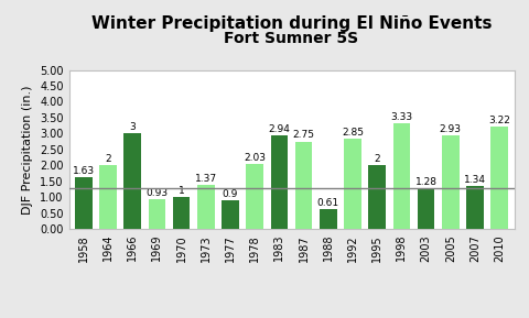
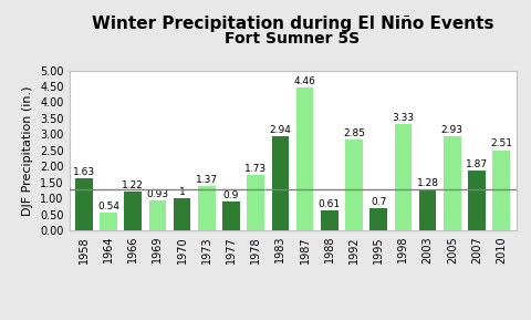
1964: 2 -> 0.54
1966: 3 -> 1.22
1978: 2.03 -> 1.73
1987: 2.75 -> 4.46
1995: 2 -> 0.7
2007: 1.34 -> 1.87
2010: 3.22 -> 2.51
